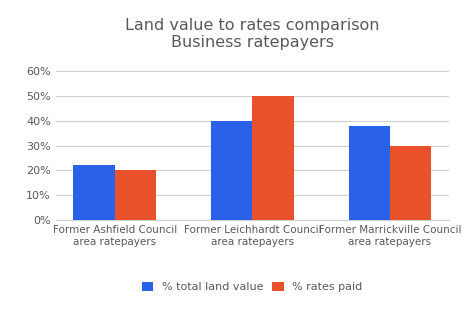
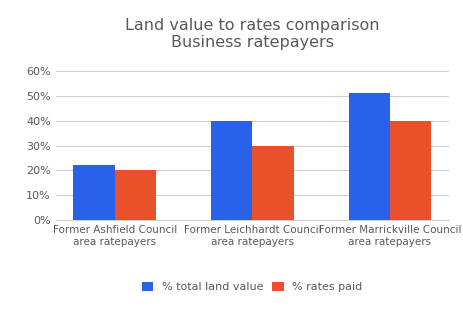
% rates paid/Former Leichhardt Council area ratepayers: 50% -> 30%
% total land value/Former Marrickville Council area ratepayers: 38% -> 51%
% rates paid/Former Marrickville Council area ratepayers: 30% -> 40%
